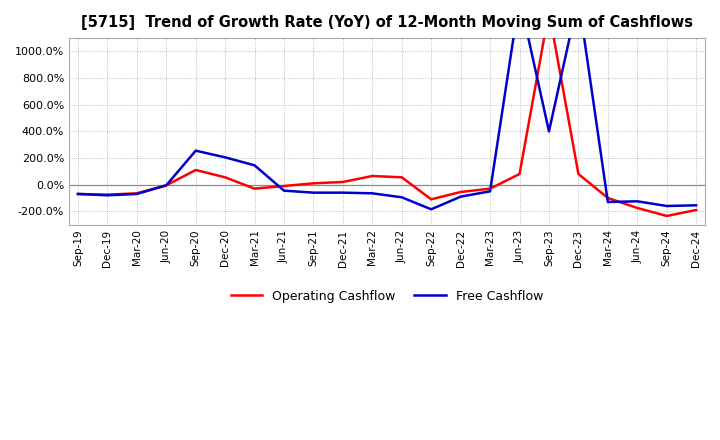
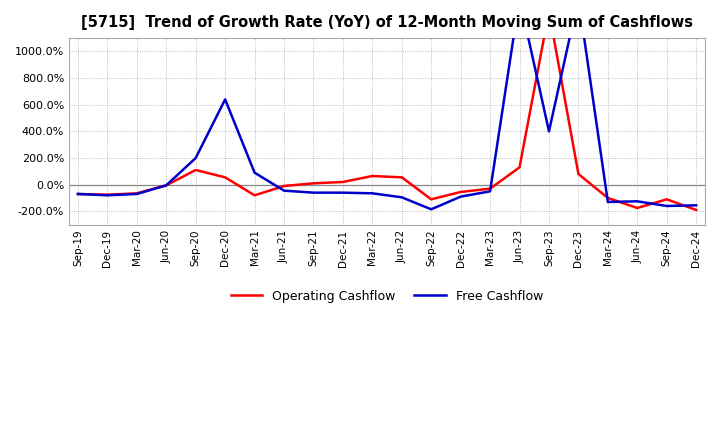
Free Cashflow/Sep-20: 260% -> 200%
Free Cashflow/Dec-20: 200% -> 640%
Operating Cashflow/Mar-21: -30% -> -80%
Free Cashflow/Mar-21: 140% -> 90%
Operating Cashflow/Jun-23: 80% -> 130%
Operating Cashflow/Sep-24: -240% -> -110%
